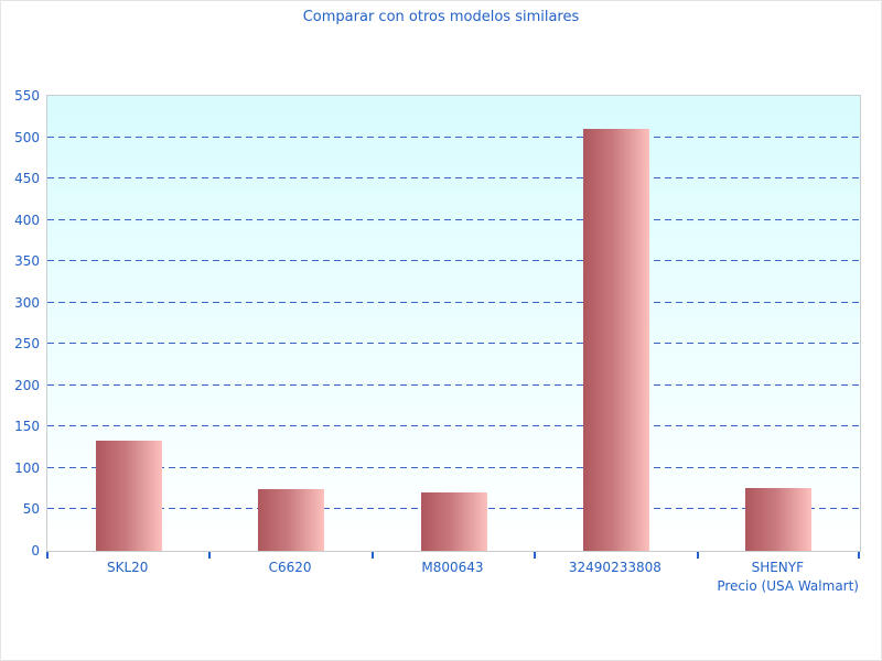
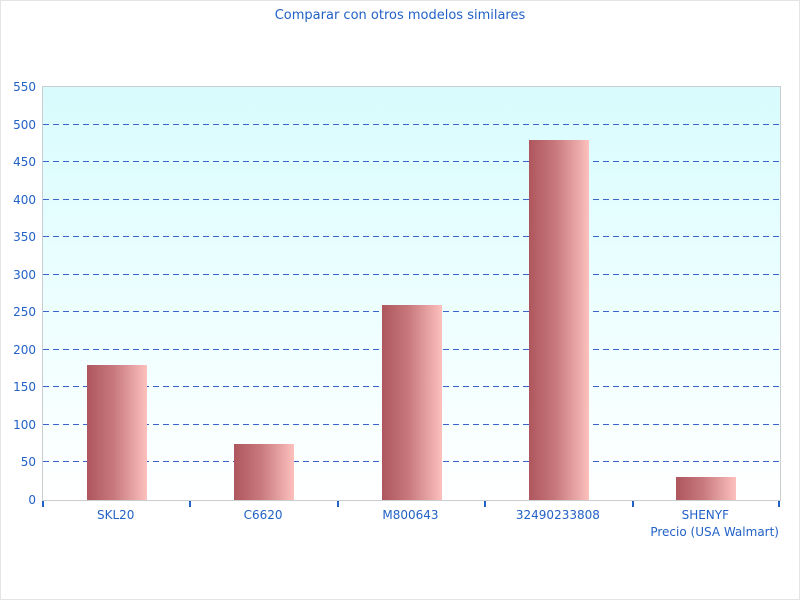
SKL20: 130 -> 180
M800643: 70 -> 260
32490233808: 510 -> 480
SHENYF: 80 -> 30
